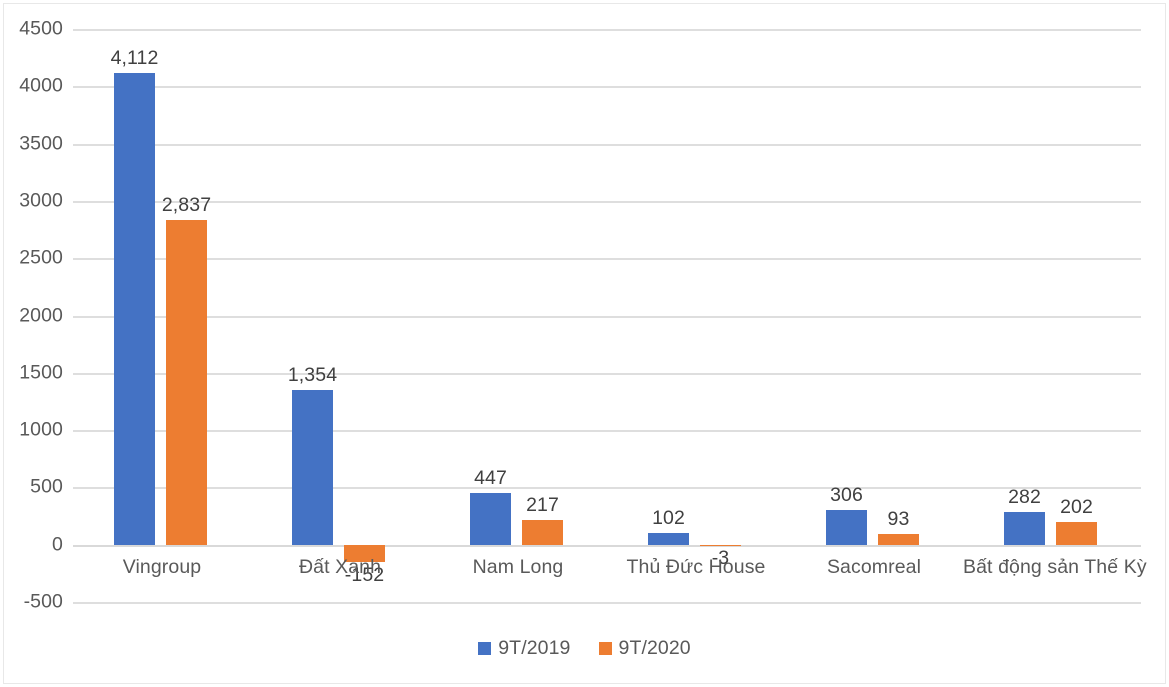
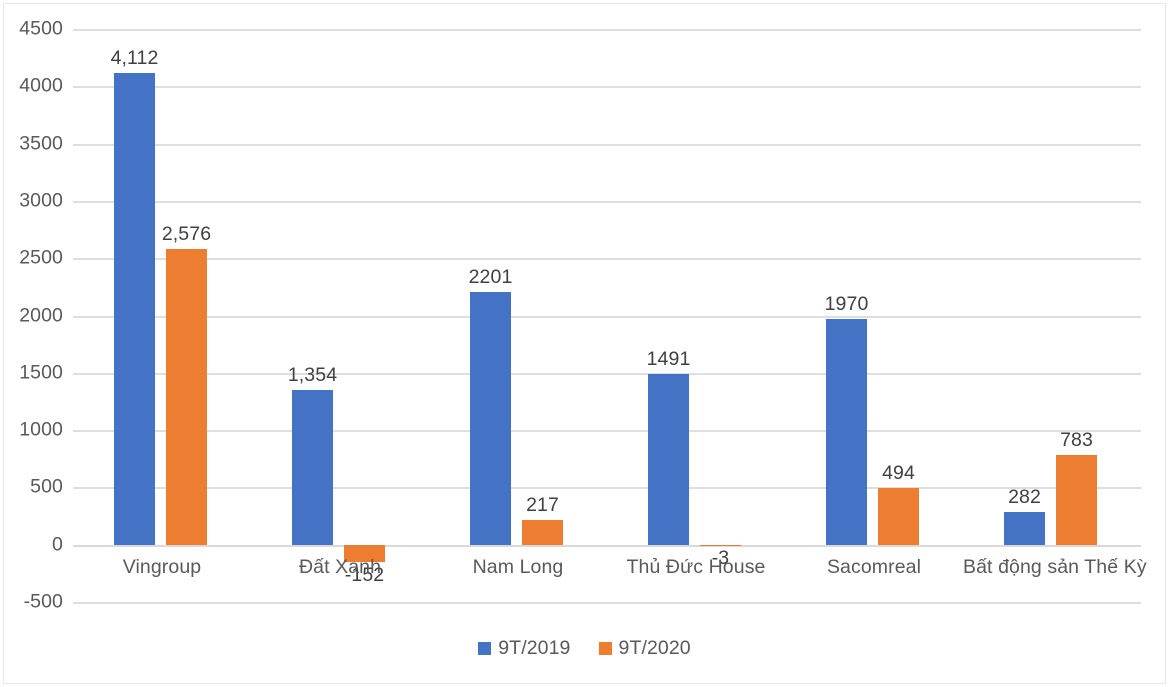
9T/2020/Vingroup: 2,837 -> 2,576
9T/2019/Nam Long: 447 -> 2201
9T/2019/Thủ Đức House: 102 -> 1491
9T/2019/Sacomreal: 306 -> 1970
9T/2020/Sacomreal: 93 -> 494
9T/2020/Bất động sản Thế Kỳ: 202 -> 783
